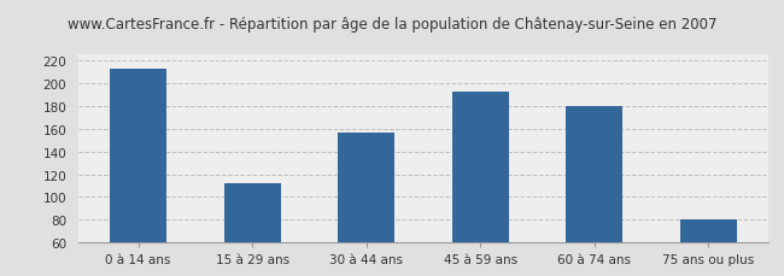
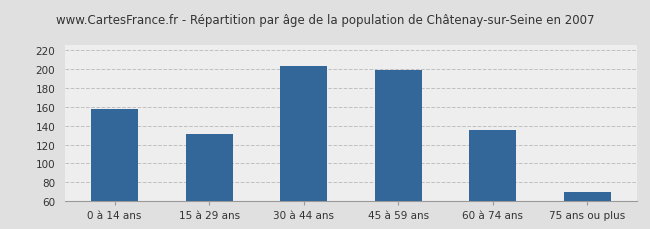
0 à 14 ans: 212 -> 157
15 à 29 ans: 112 -> 131
30 à 44 ans: 156 -> 203
45 à 59 ans: 192 -> 199
60 à 74 ans: 180 -> 135
75 ans ou plus: 80 -> 70
